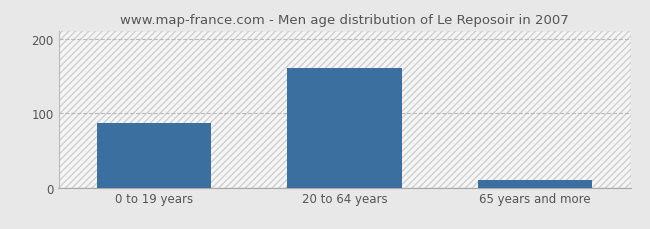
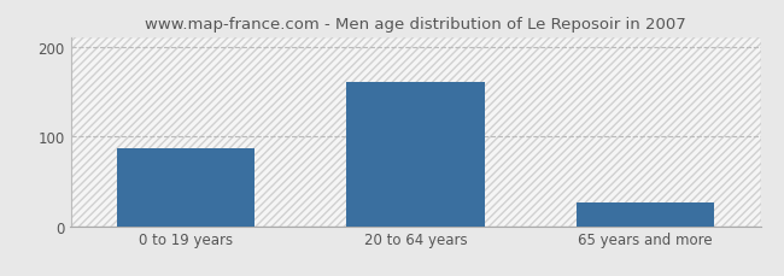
65 years and more: 10 -> 26
